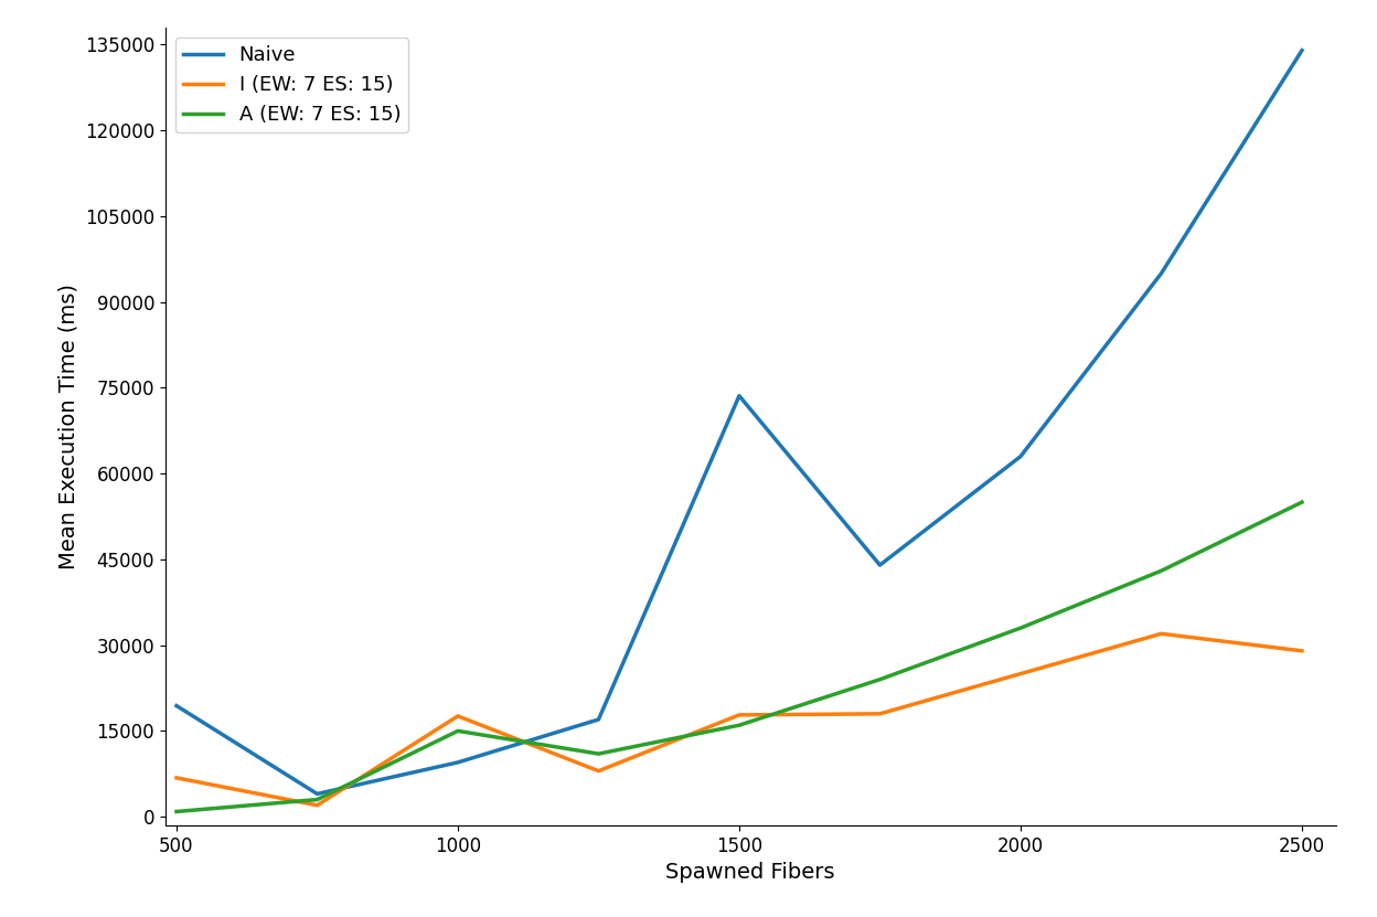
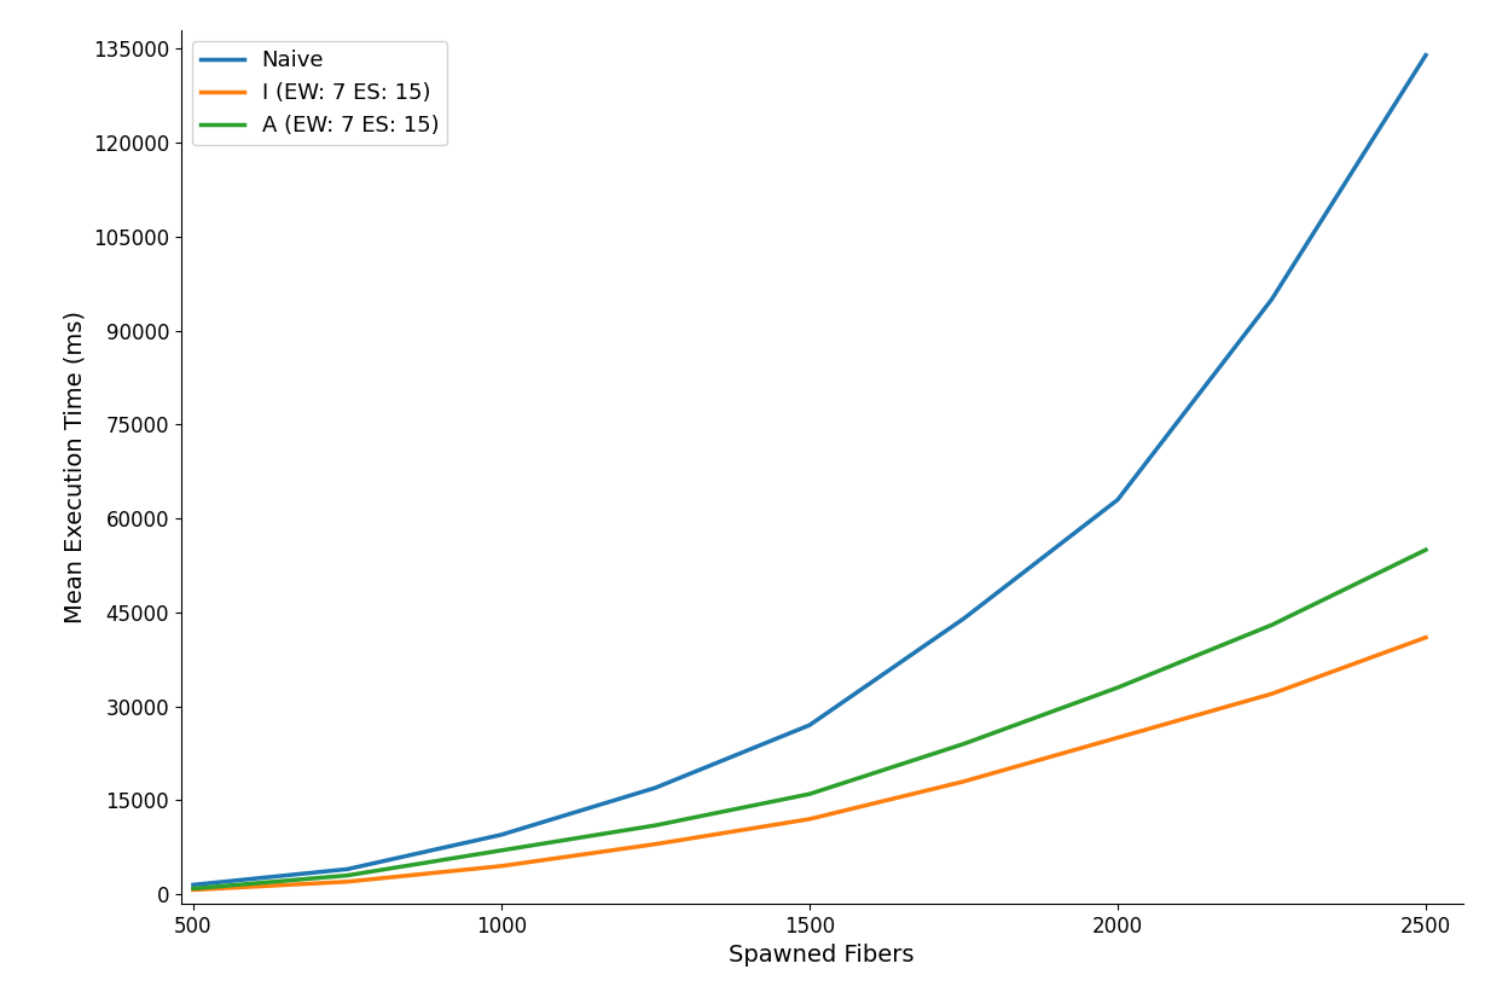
Naive/500: 19400 -> 1500
I (EW: 7 ES: 15)/500: 6800 -> 700
I (EW: 7 ES: 15)/1000: 17600 -> 4500
A (EW: 7 ES: 15)/1000: 15000 -> 7000
Naive/1500: 73600 -> 27000
I (EW: 7 ES: 15)/1500: 17800 -> 12000
I (EW: 7 ES: 15)/2500: 29000 -> 41000
